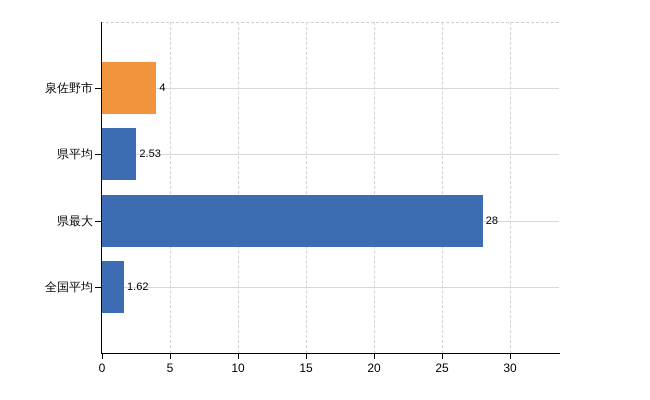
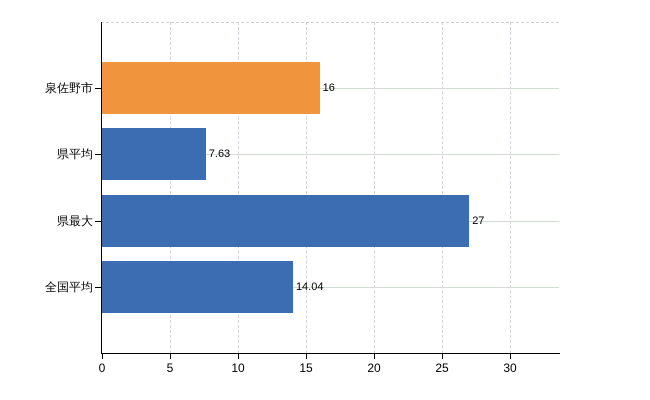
泉佐野市: 4 -> 16
県平均: 2.53 -> 7.63
県最大: 28 -> 27
全国平均: 1.62 -> 14.04
